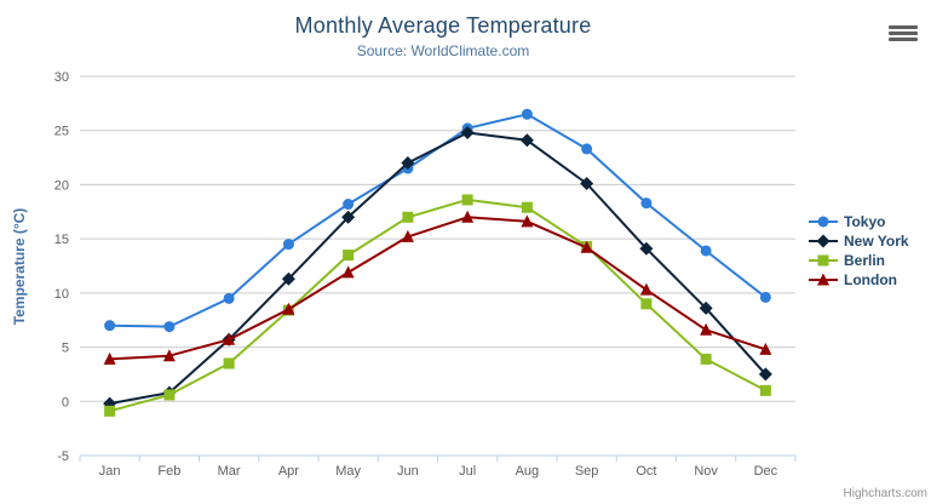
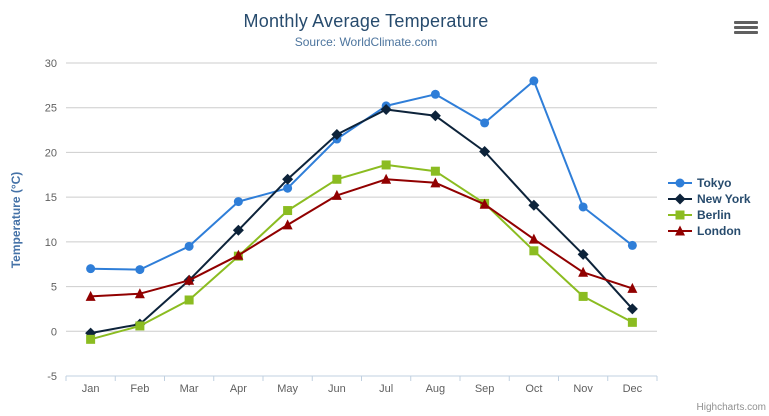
Tokyo/May: 18 -> 16
Tokyo/Oct: 18 -> 28
